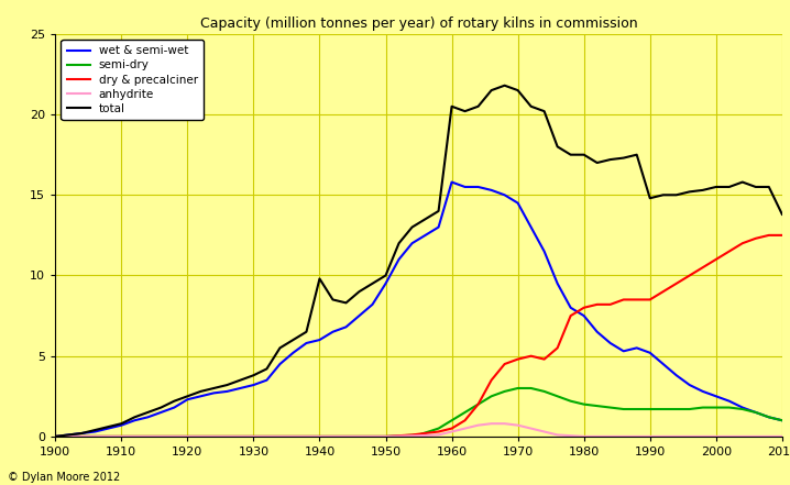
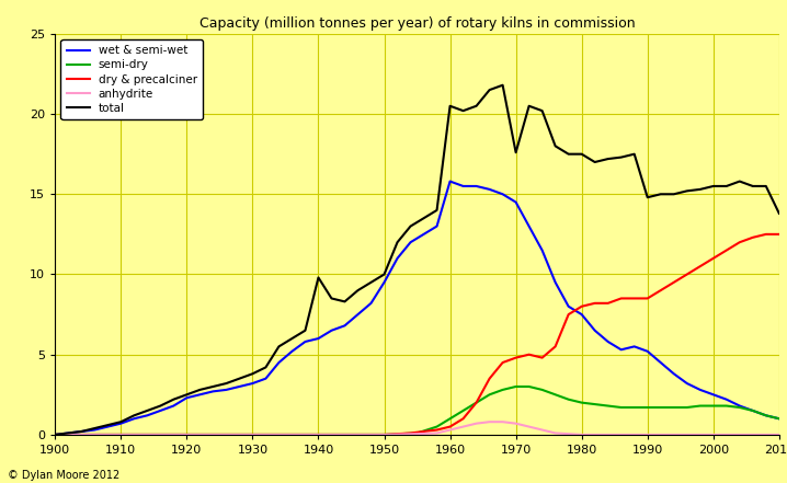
total/1970: 21.5 -> 17.6
